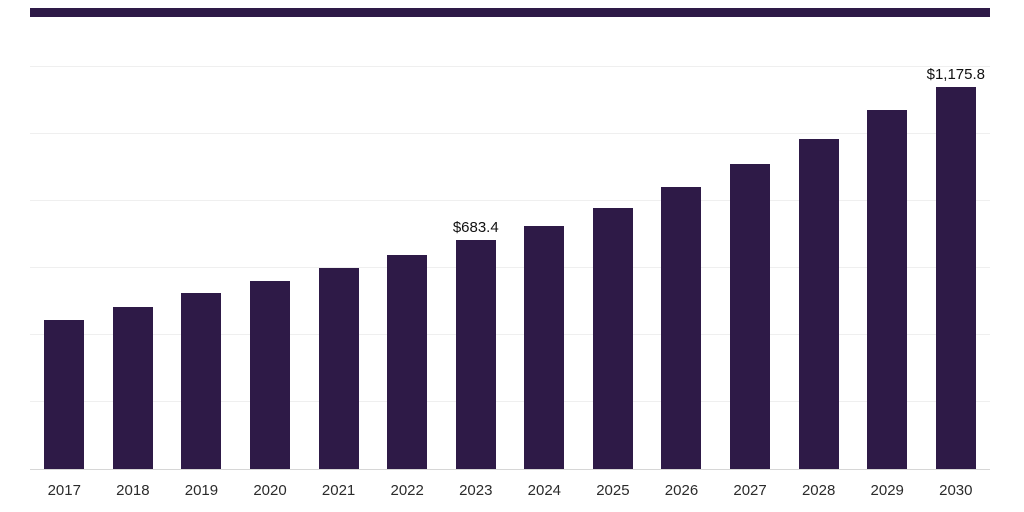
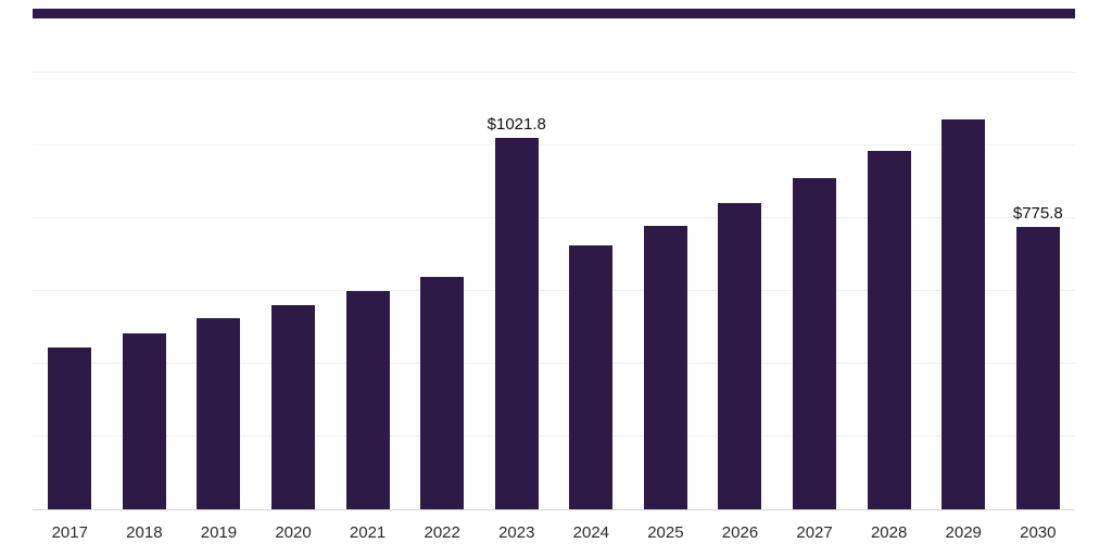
2023: $683.4 -> $1021.8
2030: $1,175.8 -> $775.8
